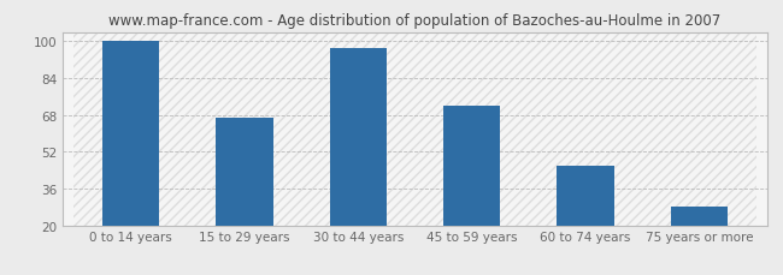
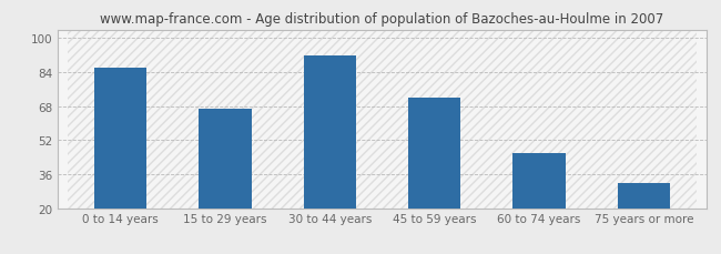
0 to 14 years: 100 -> 86
30 to 44 years: 97 -> 92
75 years or more: 28 -> 32
